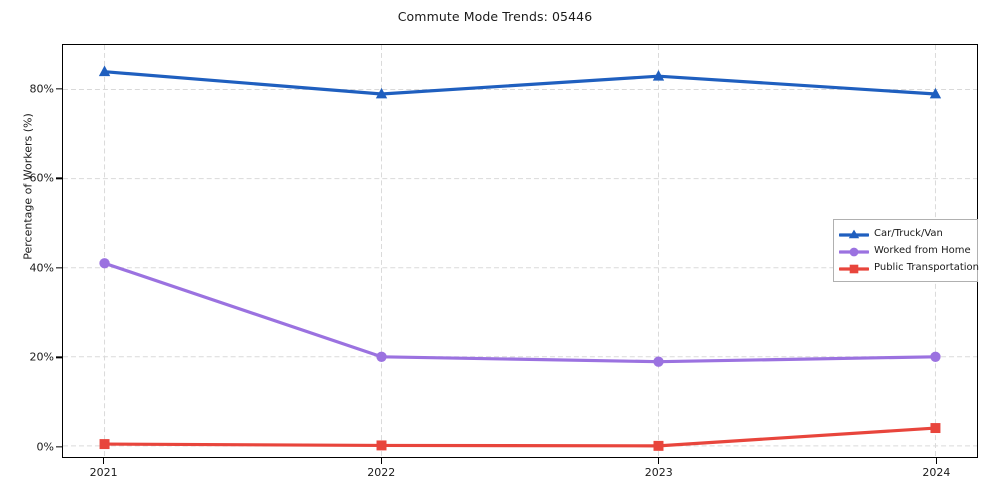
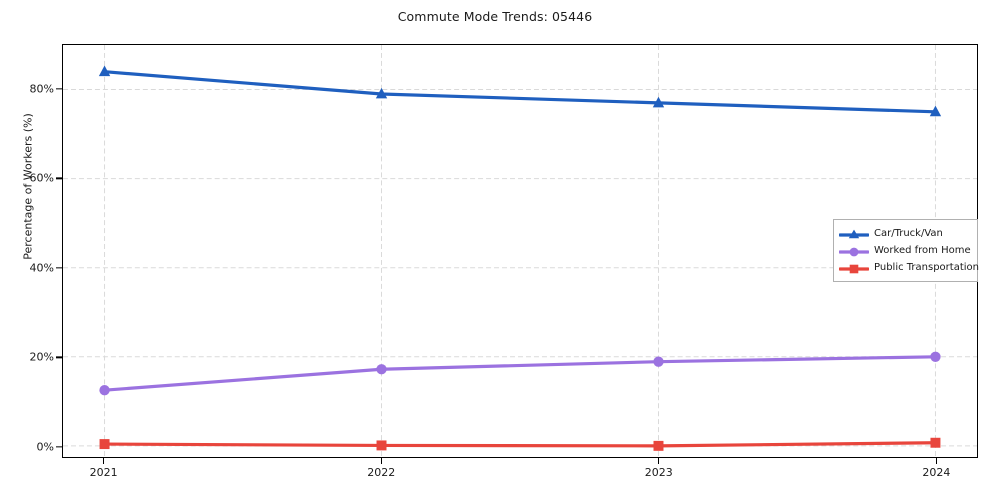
Worked from Home/2021: 41% -> 12%
Worked from Home/2022: 20% -> 17%
Car/Truck/Van/2023: 83% -> 77%
Car/Truck/Van/2024: 79% -> 75%
Public Transportation/2024: 4% -> 1%
